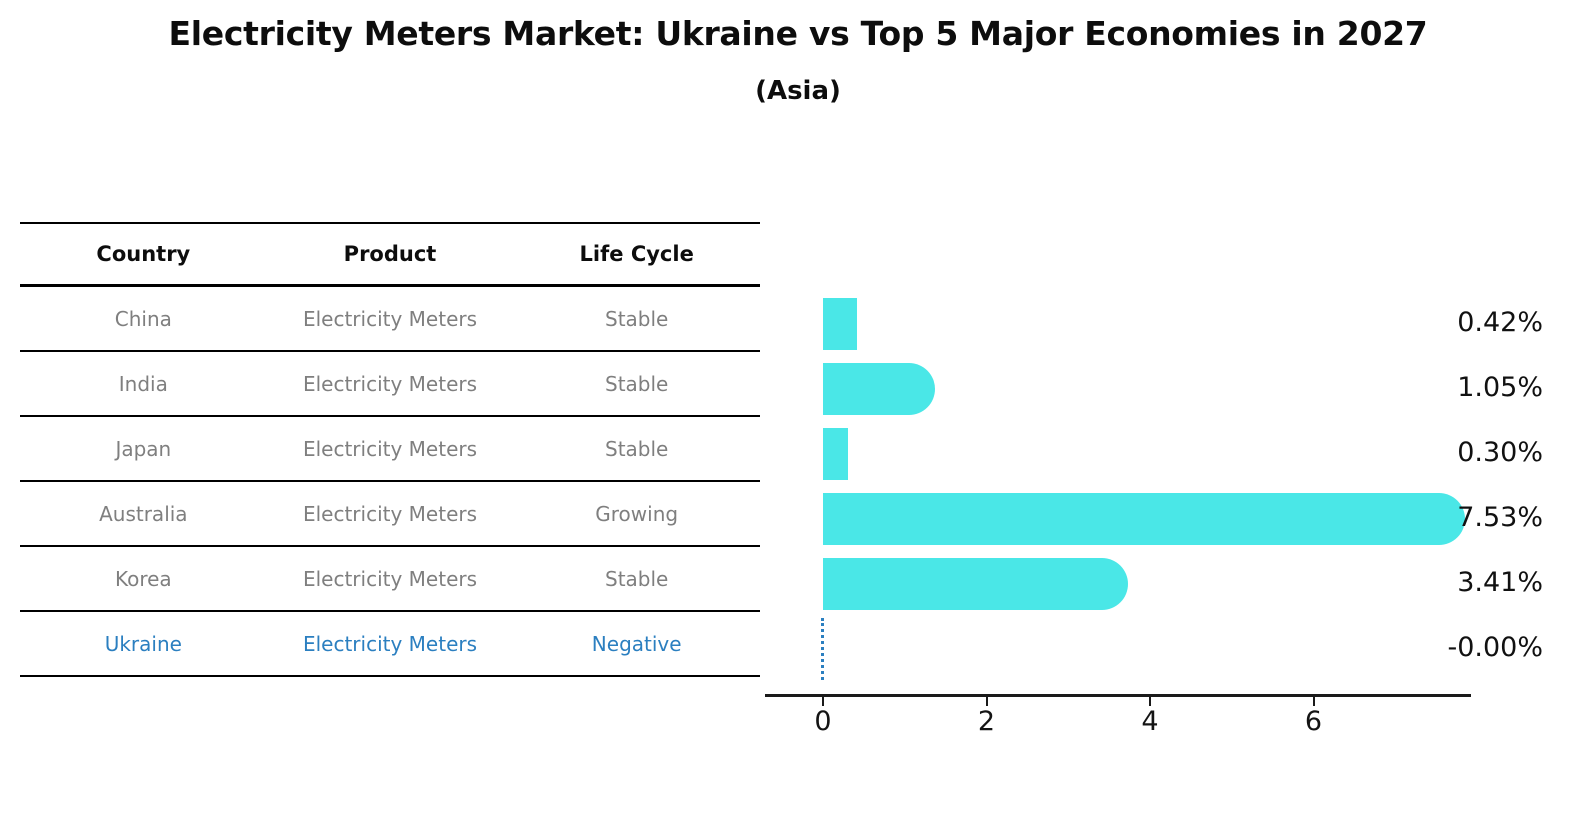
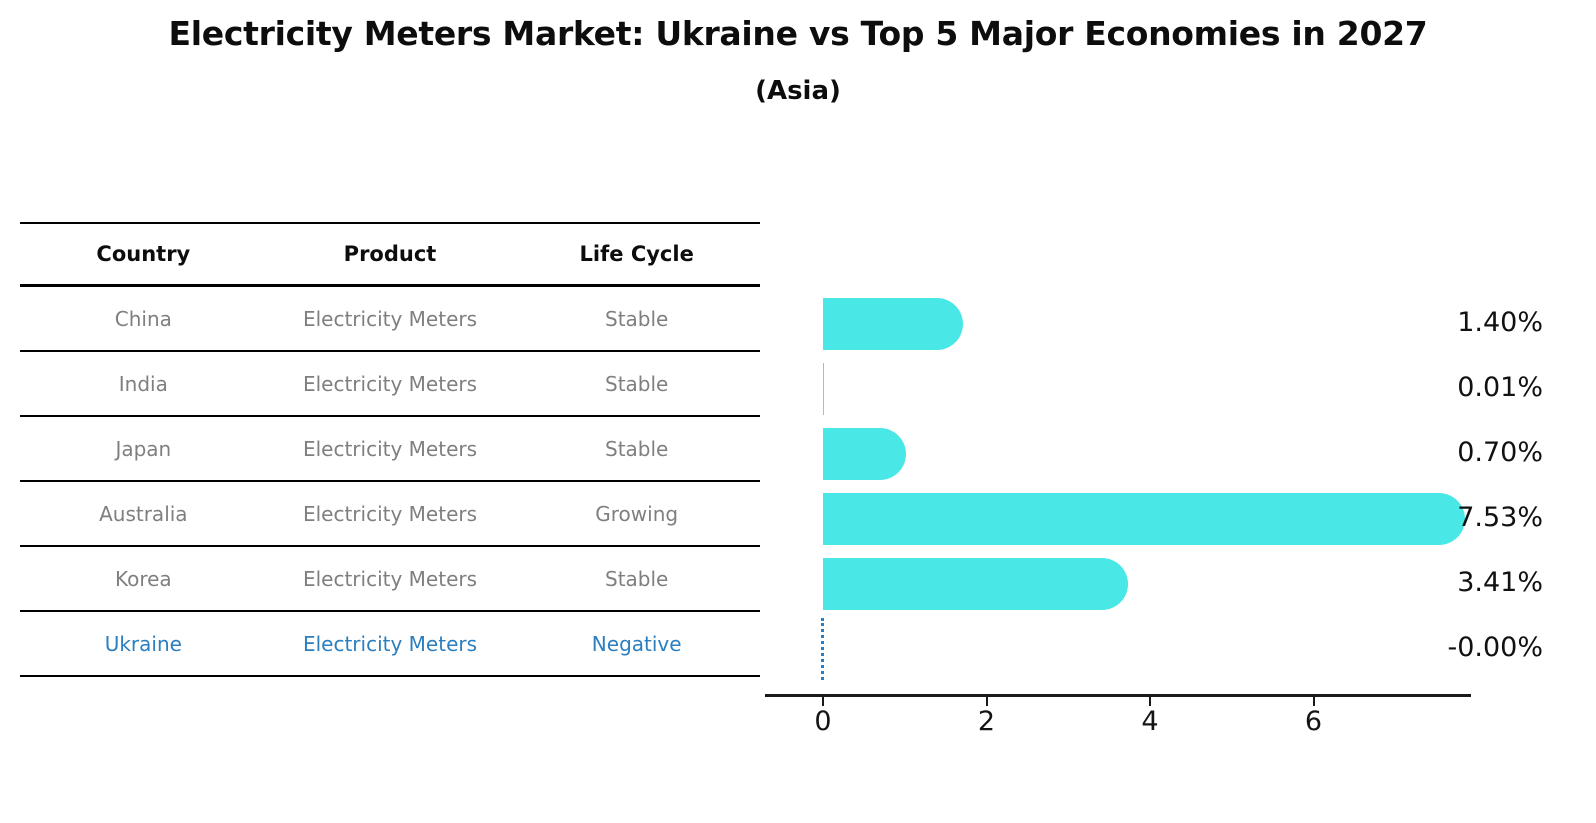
China: 0.42% -> 1.40%
India: 1.05% -> 0.01%
Japan: 0.30% -> 0.70%
